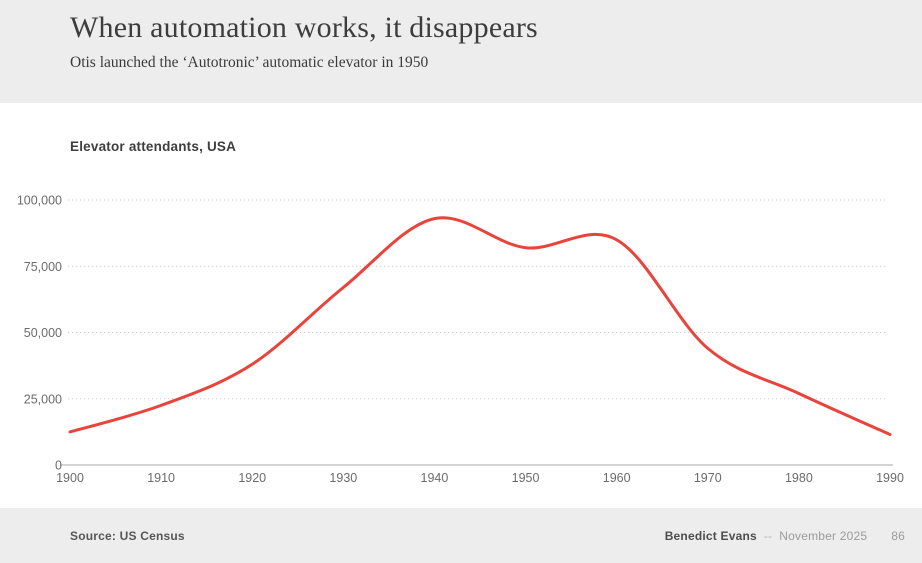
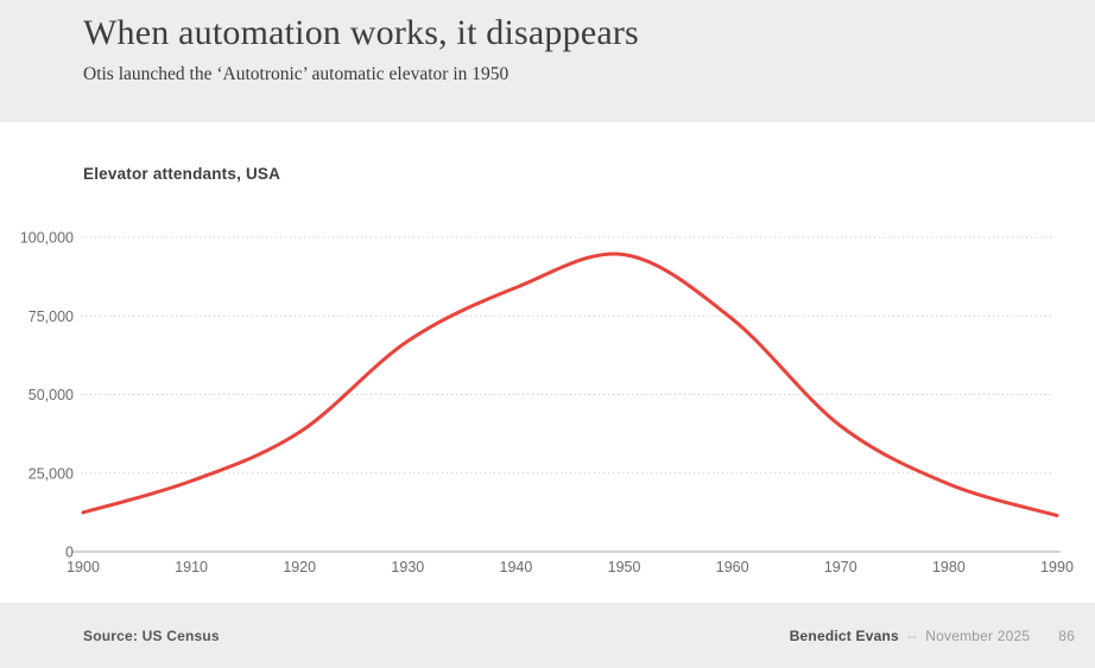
1940: 93000 -> 84000
1950: 82000 -> 94000
1960: 85000 -> 74000
1970: 44000 -> 40000
1980: 27000 -> 22000
